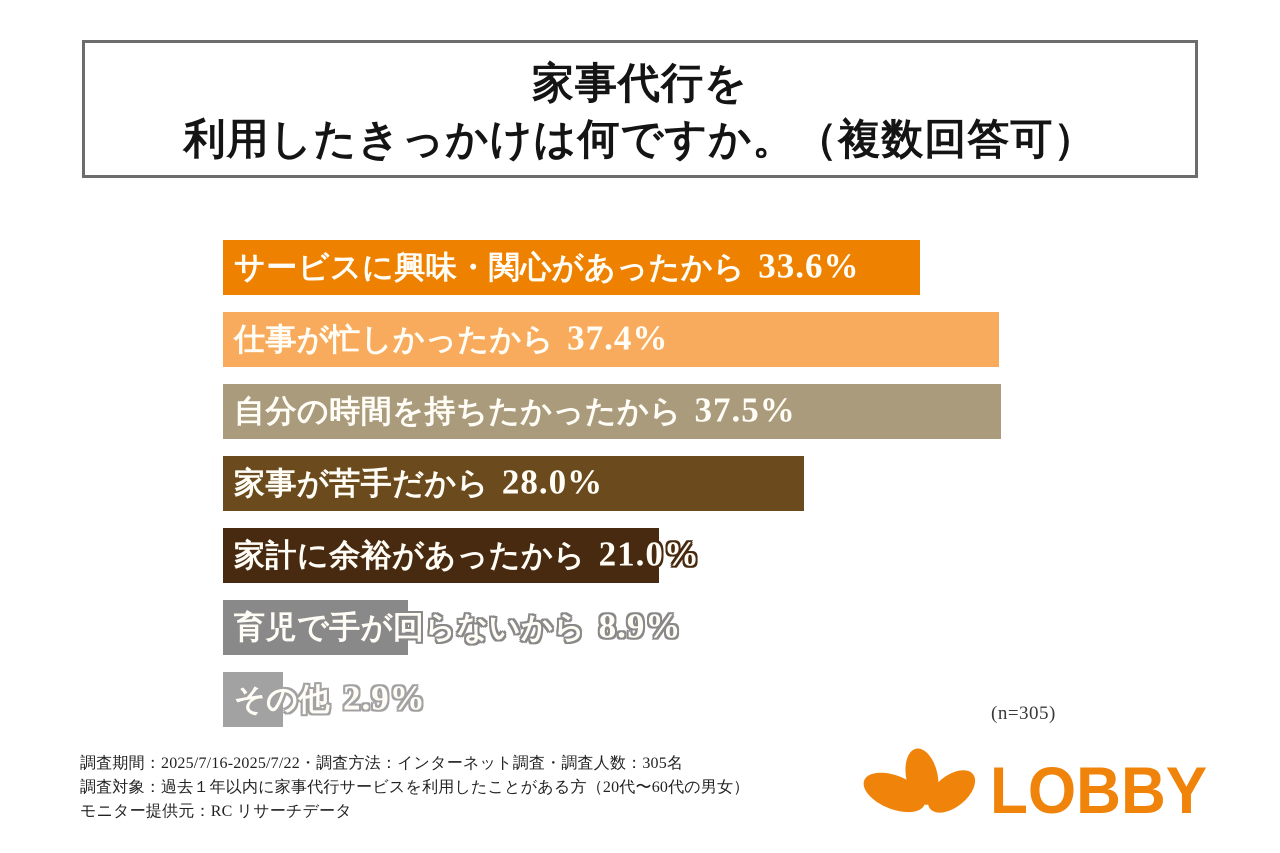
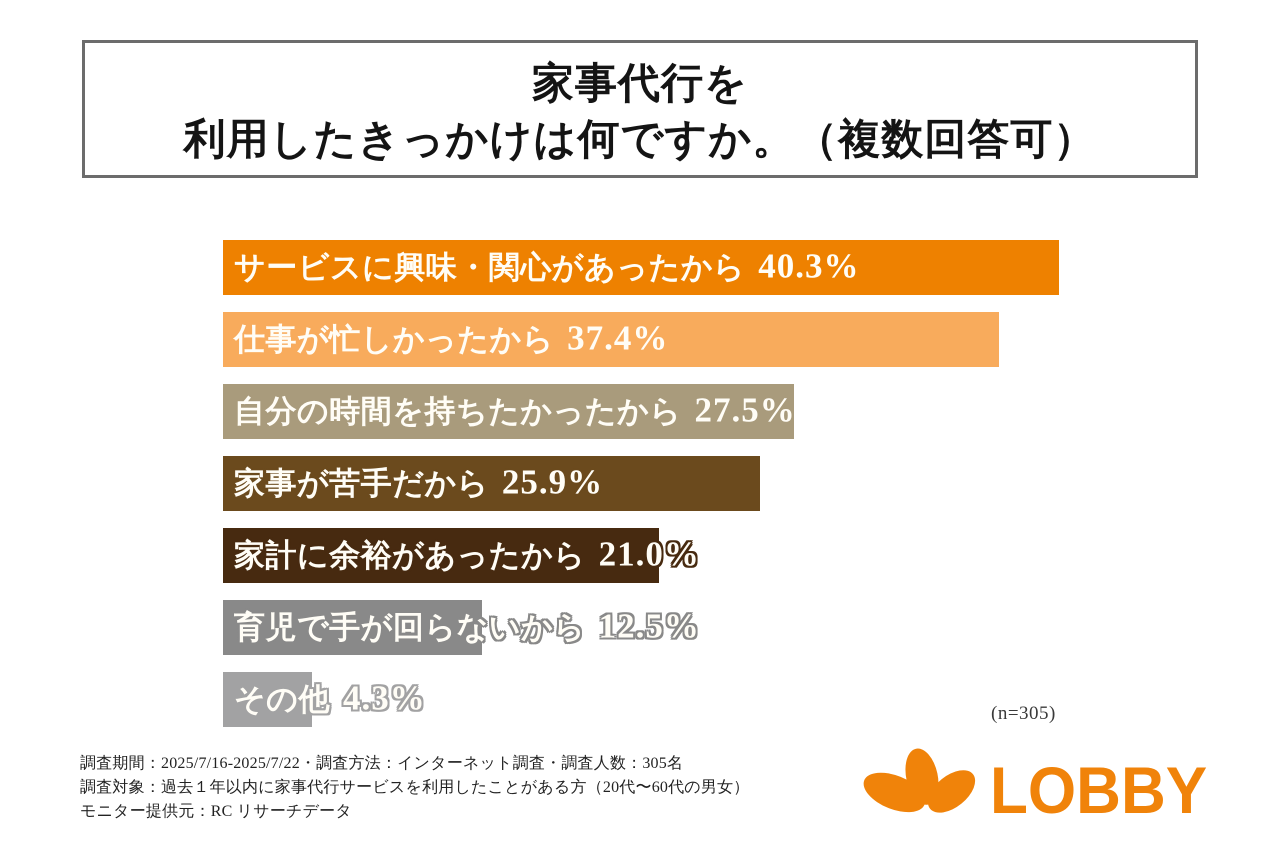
サービスに興味・関心があったから: 33.6% -> 40.3%
自分の時間を持ちたかったから: 37.5% -> 27.5%
家事が苦手だから: 28.0% -> 25.9%
育児で手が回らないから: 8.9% -> 12.5%
その他: 2.9% -> 4.3%
